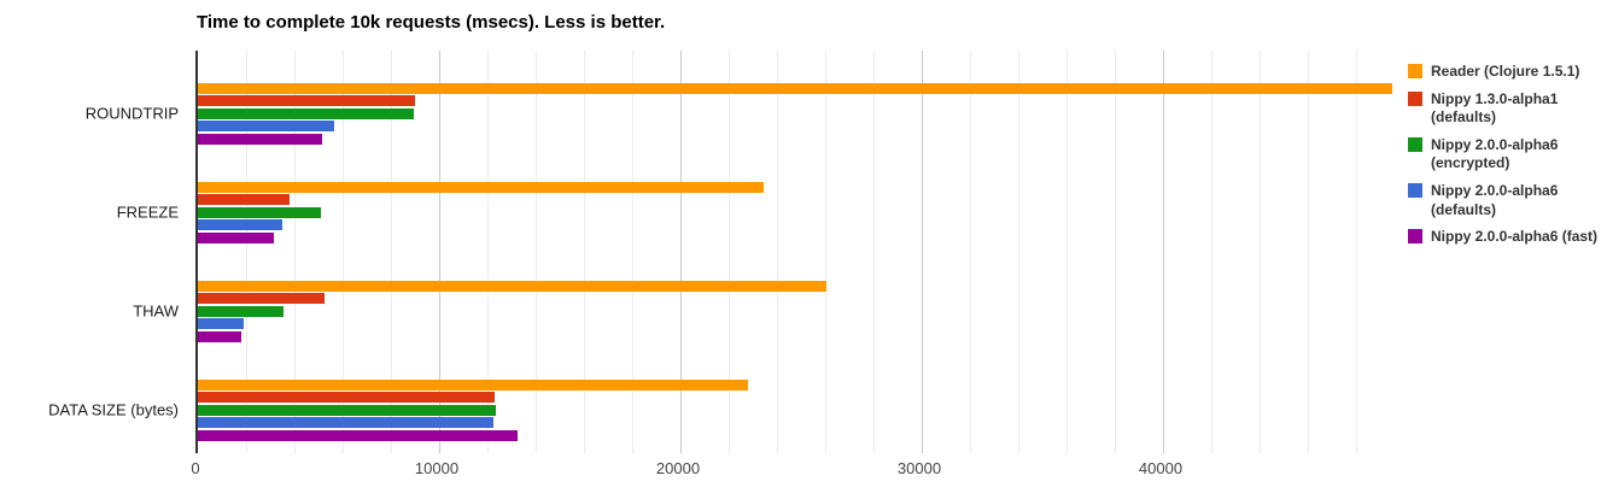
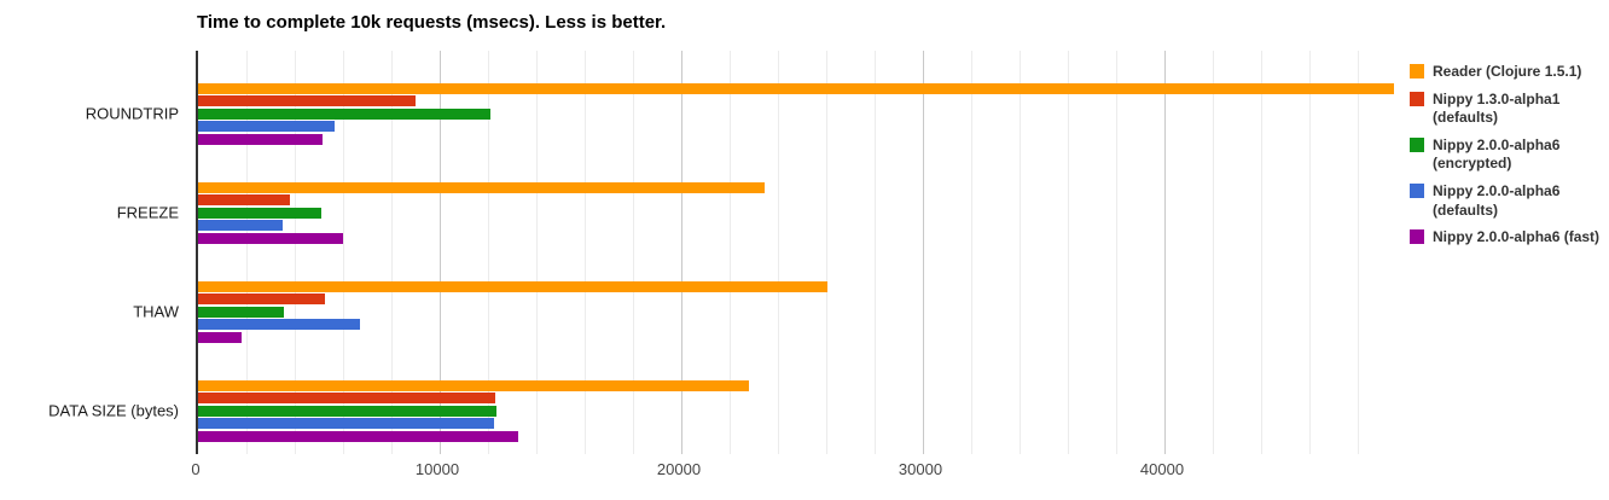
Nippy 2.0.0-alpha6 (encrypted)/ROUNDTRIP: 9000 -> 12100
Nippy 2.0.0-alpha6 (fast)/FREEZE: 3200 -> 6000
Nippy 2.0.0-alpha6 (defaults)/THAW: 1900 -> 6700
